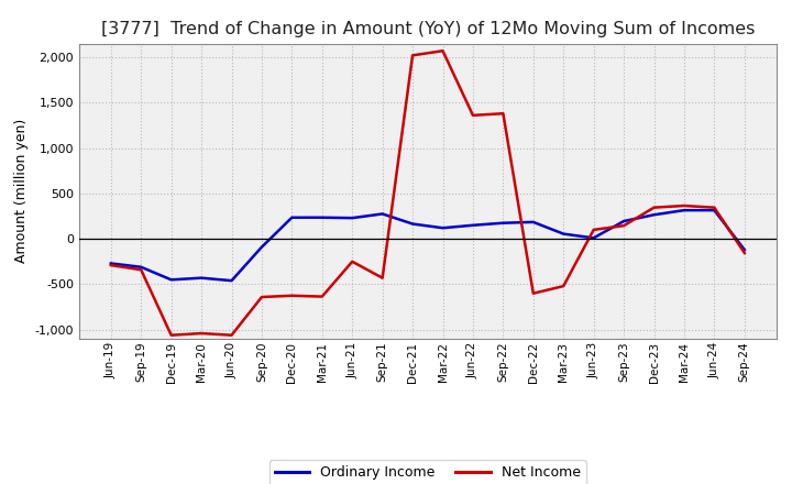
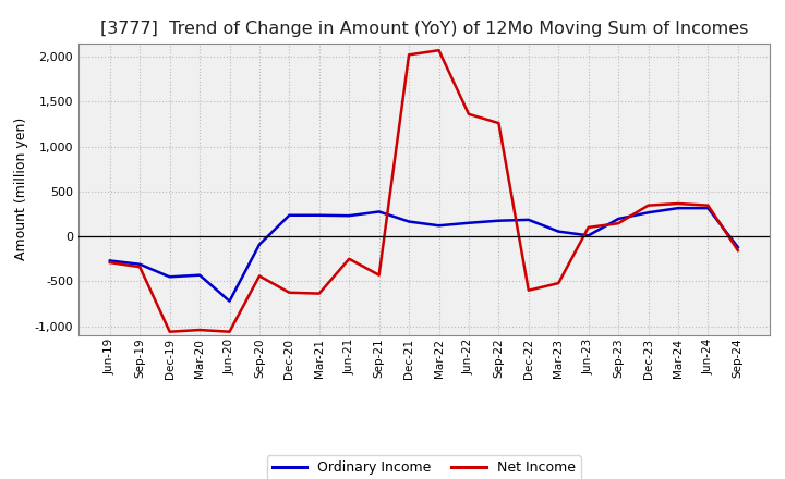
Ordinary Income/Jun-20: -460 -> -720
Net Income/Sep-20: -640 -> -440
Net Income/Sep-22: 1,380 -> 1,260
